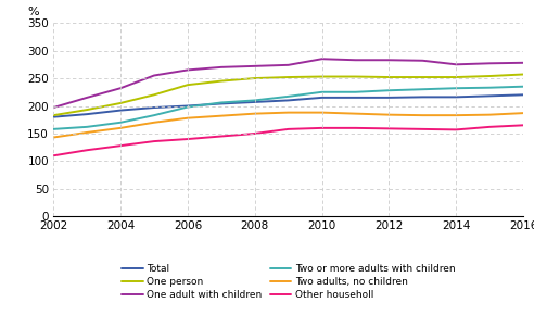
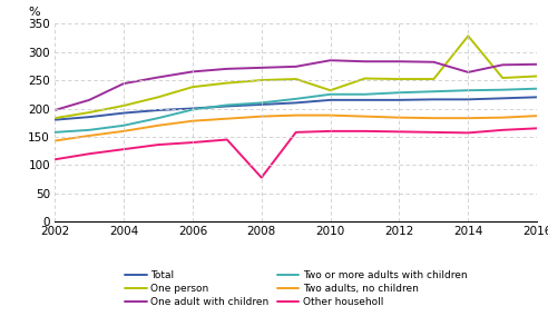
One adult with children/2004: 232 -> 244
Other householl/2008: 150 -> 78
One person/2010: 253 -> 232
One person/2014: 252 -> 328
One adult with children/2014: 275 -> 264
